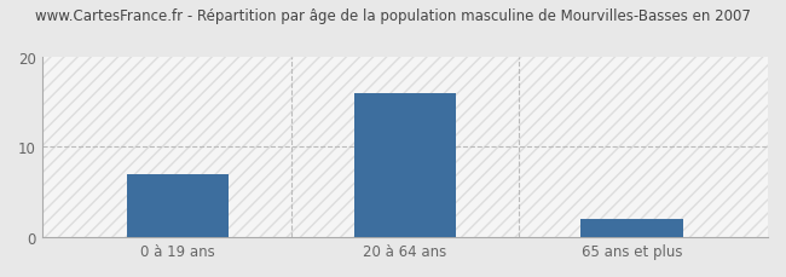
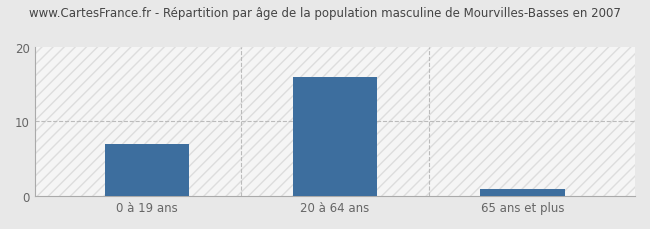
65 ans et plus: 2 -> 1
